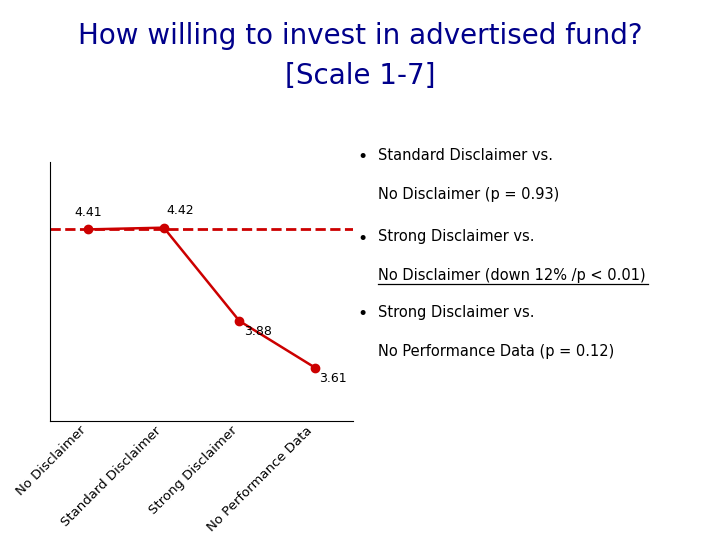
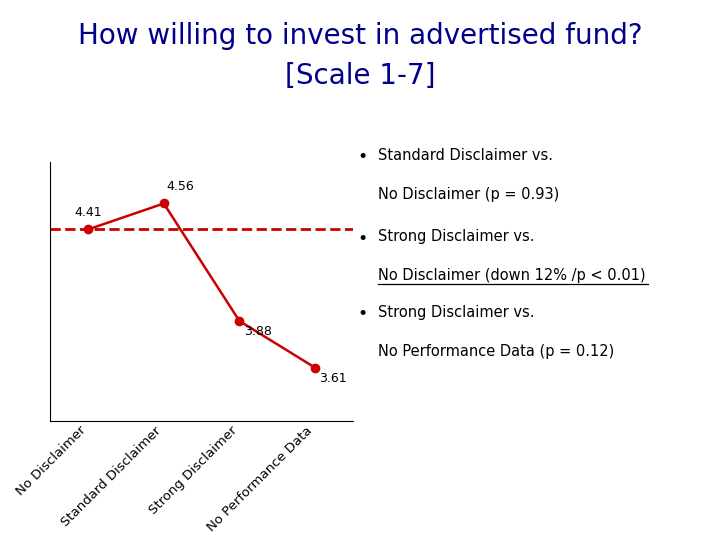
Standard Disclaimer: 4.42 -> 4.56
